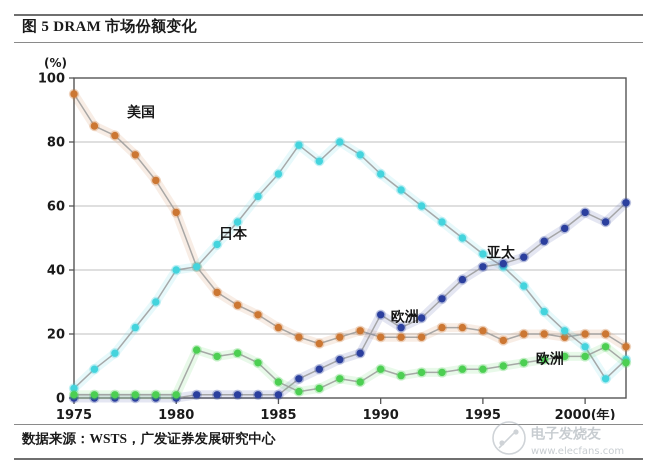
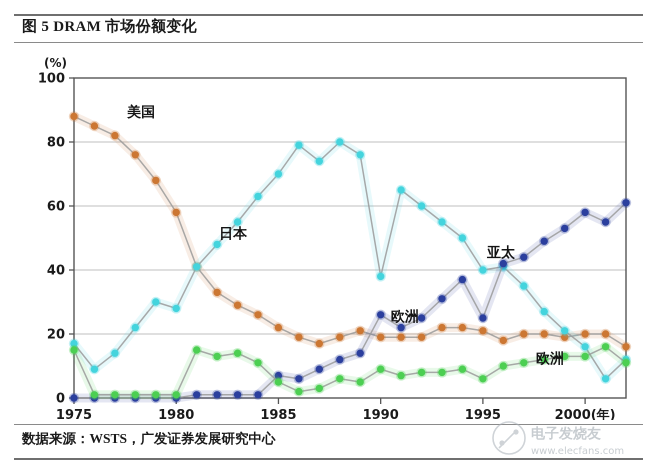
美国/1975: 95 -> 88
日本/1975: 3 -> 17
欧洲/1975: 1 -> 15
日本/1980: 40 -> 28
亚太/1985: 1 -> 7
日本/1990: 70 -> 38
日本/1995: 45 -> 40
亚太/1995: 41 -> 25
欧洲/1995: 9 -> 6
